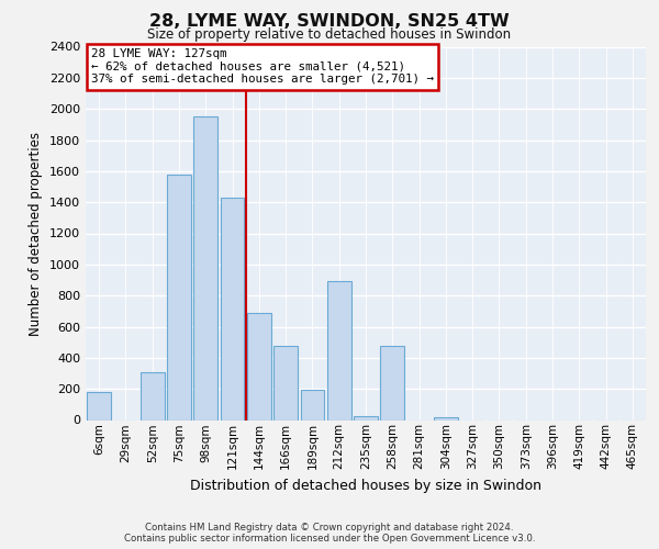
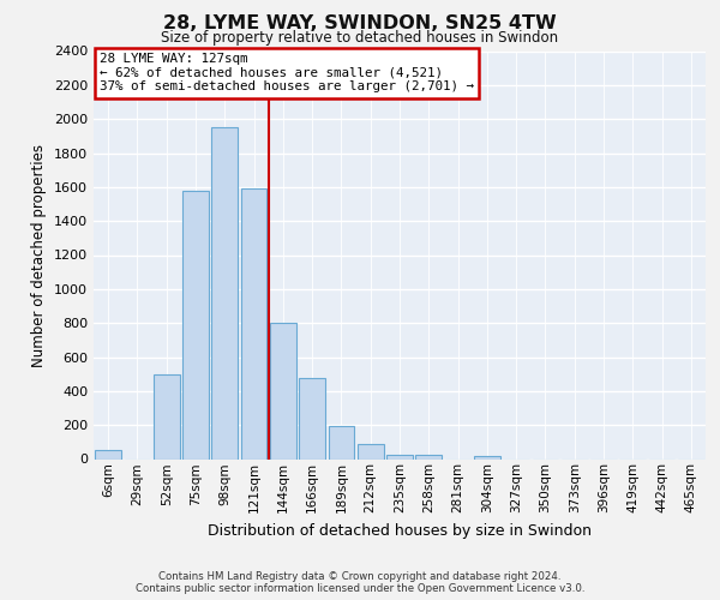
6sqm: 180 -> 50
52sqm: 310 -> 500
121sqm: 1430 -> 1590
144sqm: 690 -> 800
212sqm: 890 -> 90
258sqm: 480 -> 20
